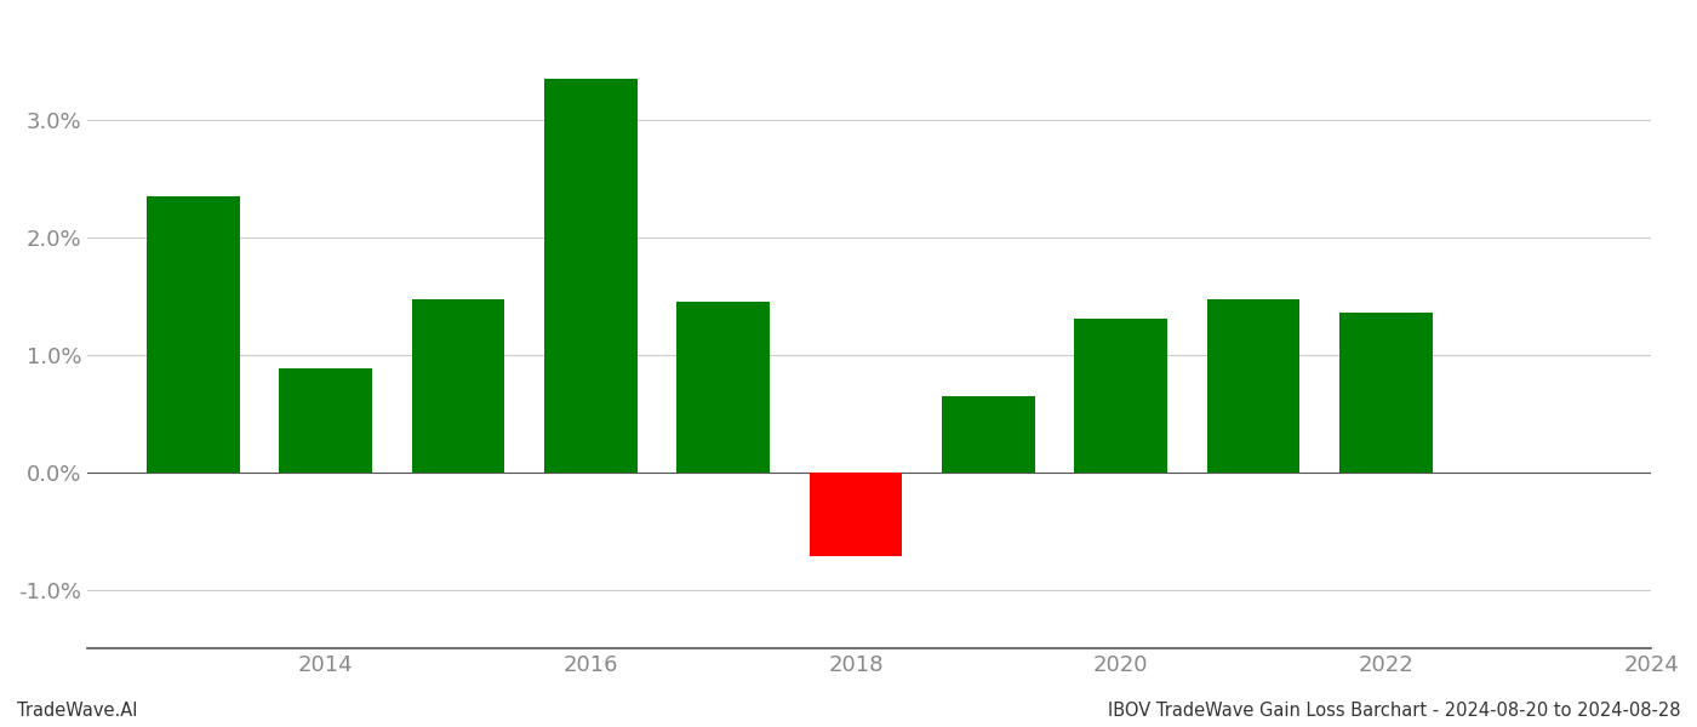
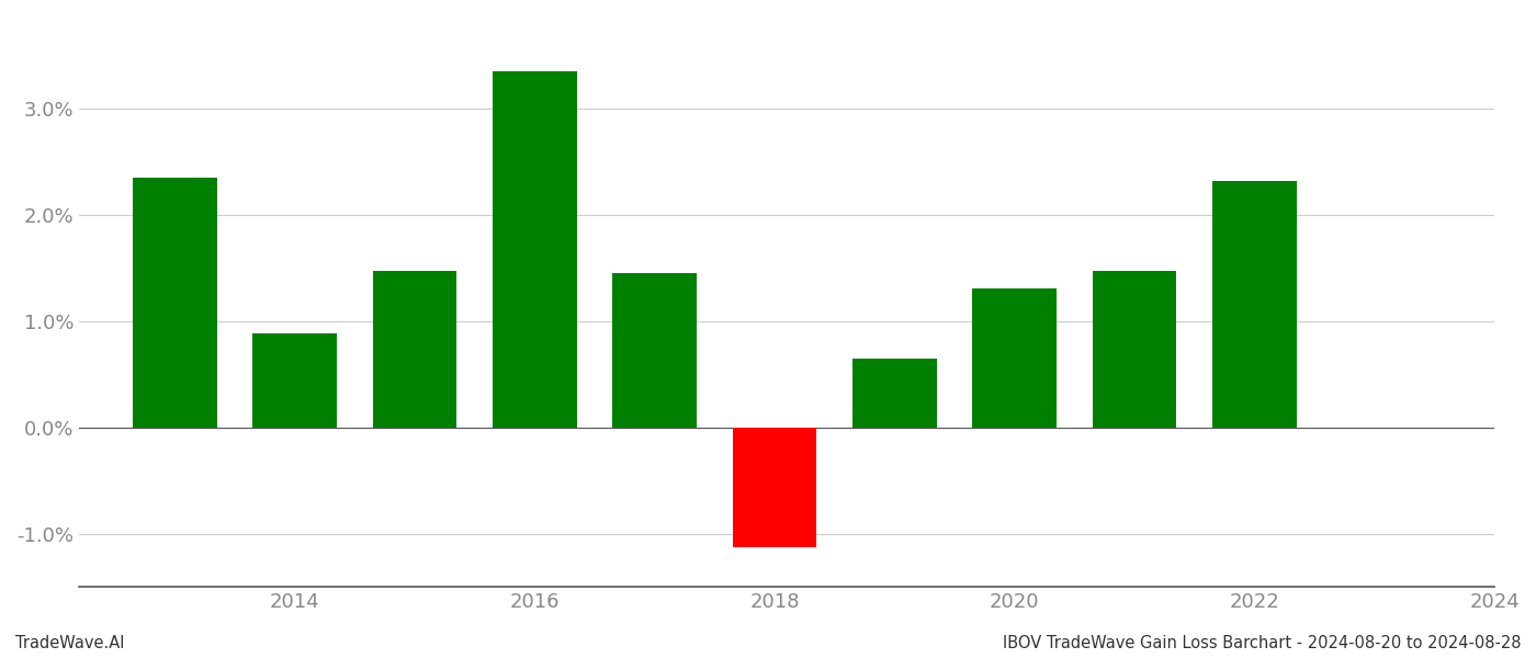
2018: -0.72% -> -1.13%
2022: 1.36% -> 2.32%
